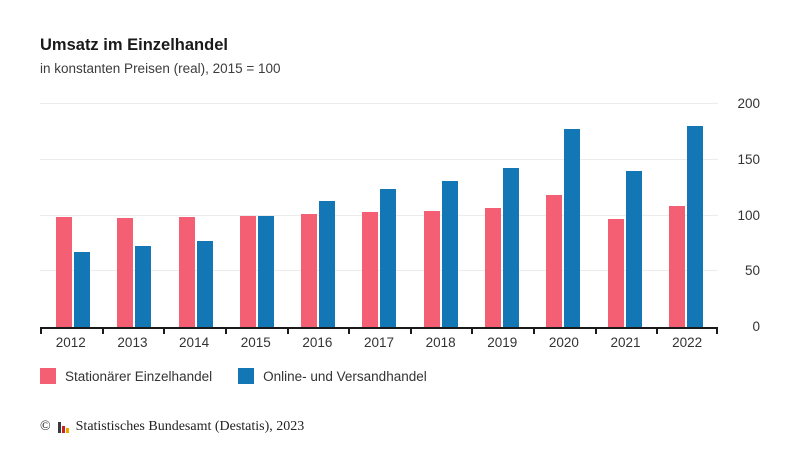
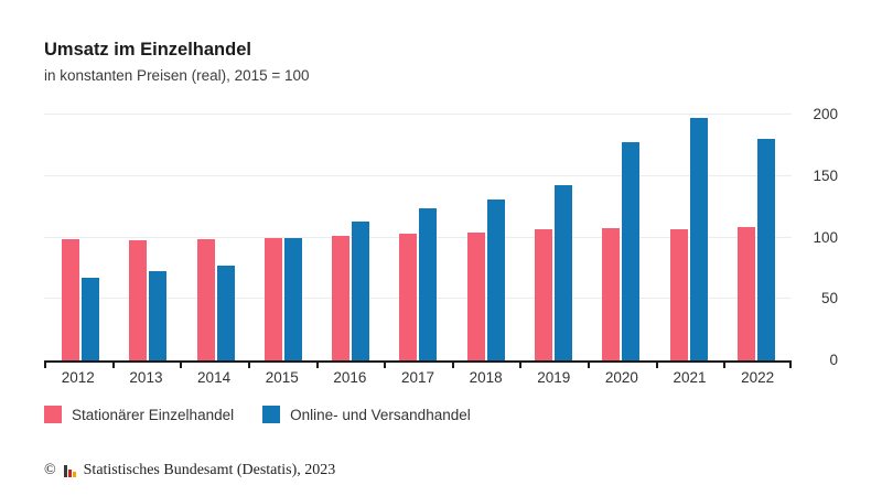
Stationärer Einzelhandel/2020: 119 -> 108
Stationärer Einzelhandel/2021: 97 -> 107
Online- und Versandhandel/2021: 140 -> 198
